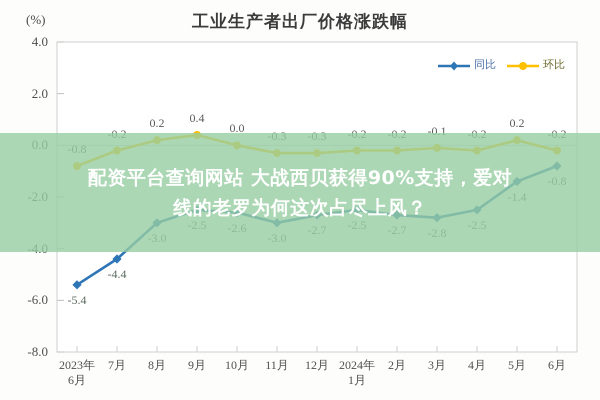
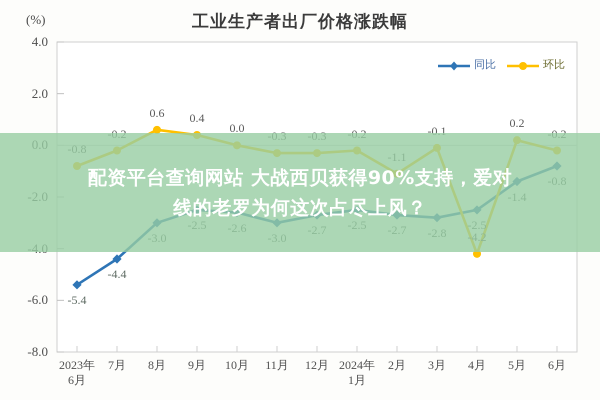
环比/8月: 0.2 -> 0.6
环比/2月: -0.2 -> -1.1
环比/4月: -0.2 -> -4.2
